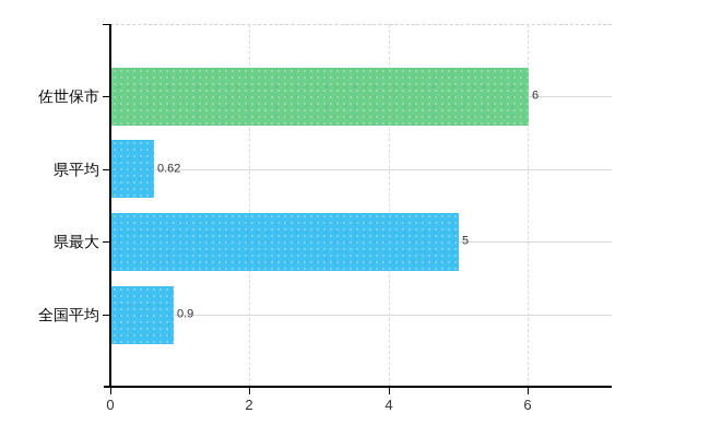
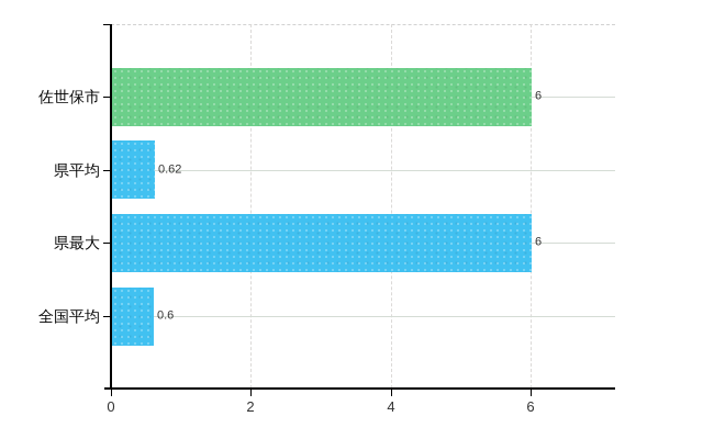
県最大: 5 -> 6
全国平均: 0.9 -> 0.6
